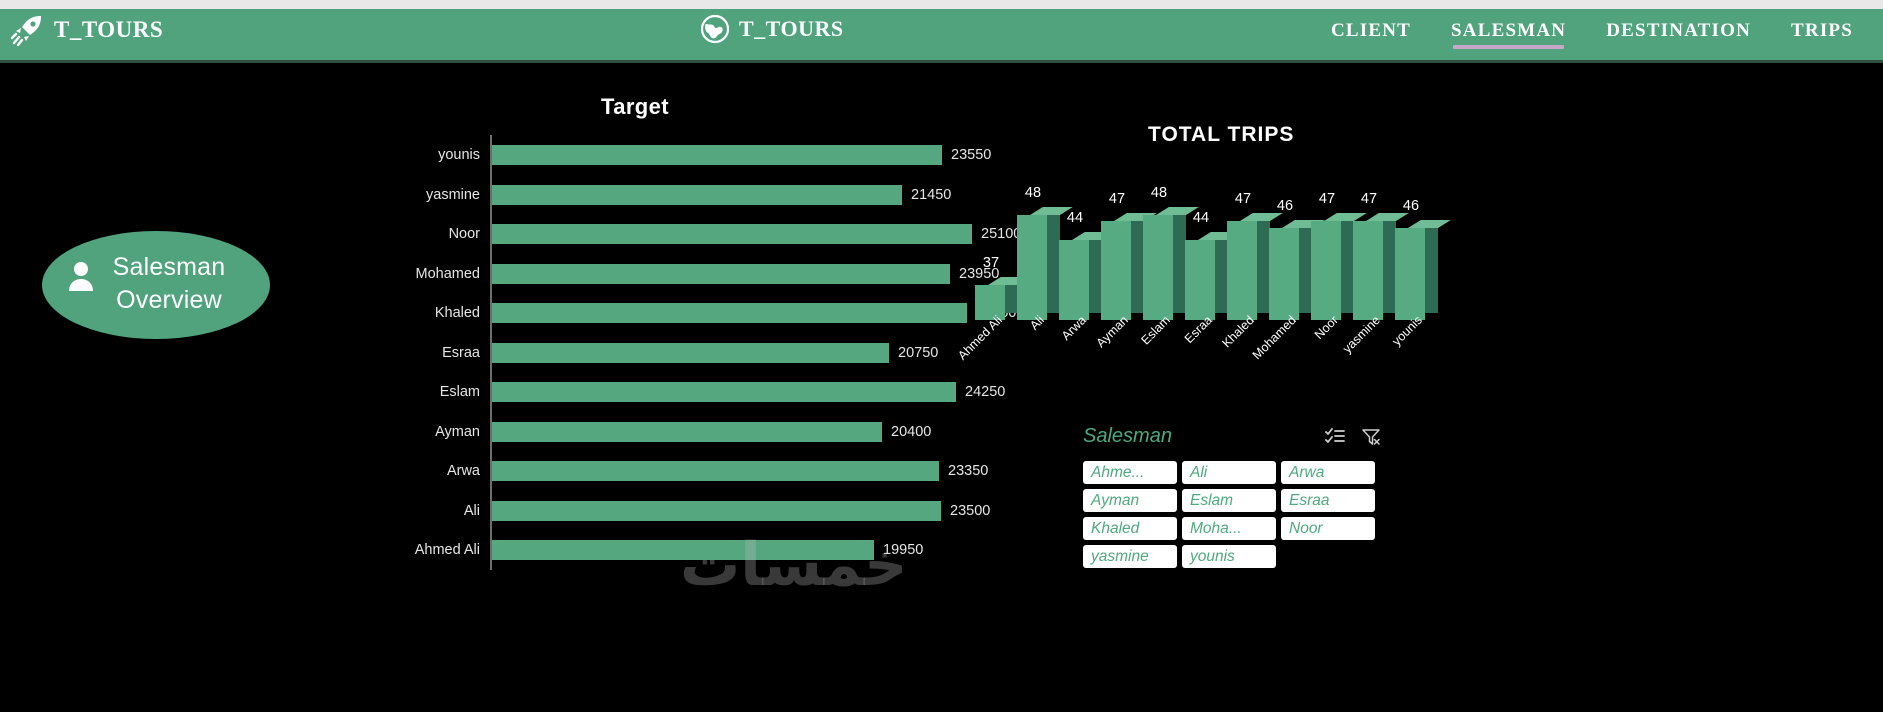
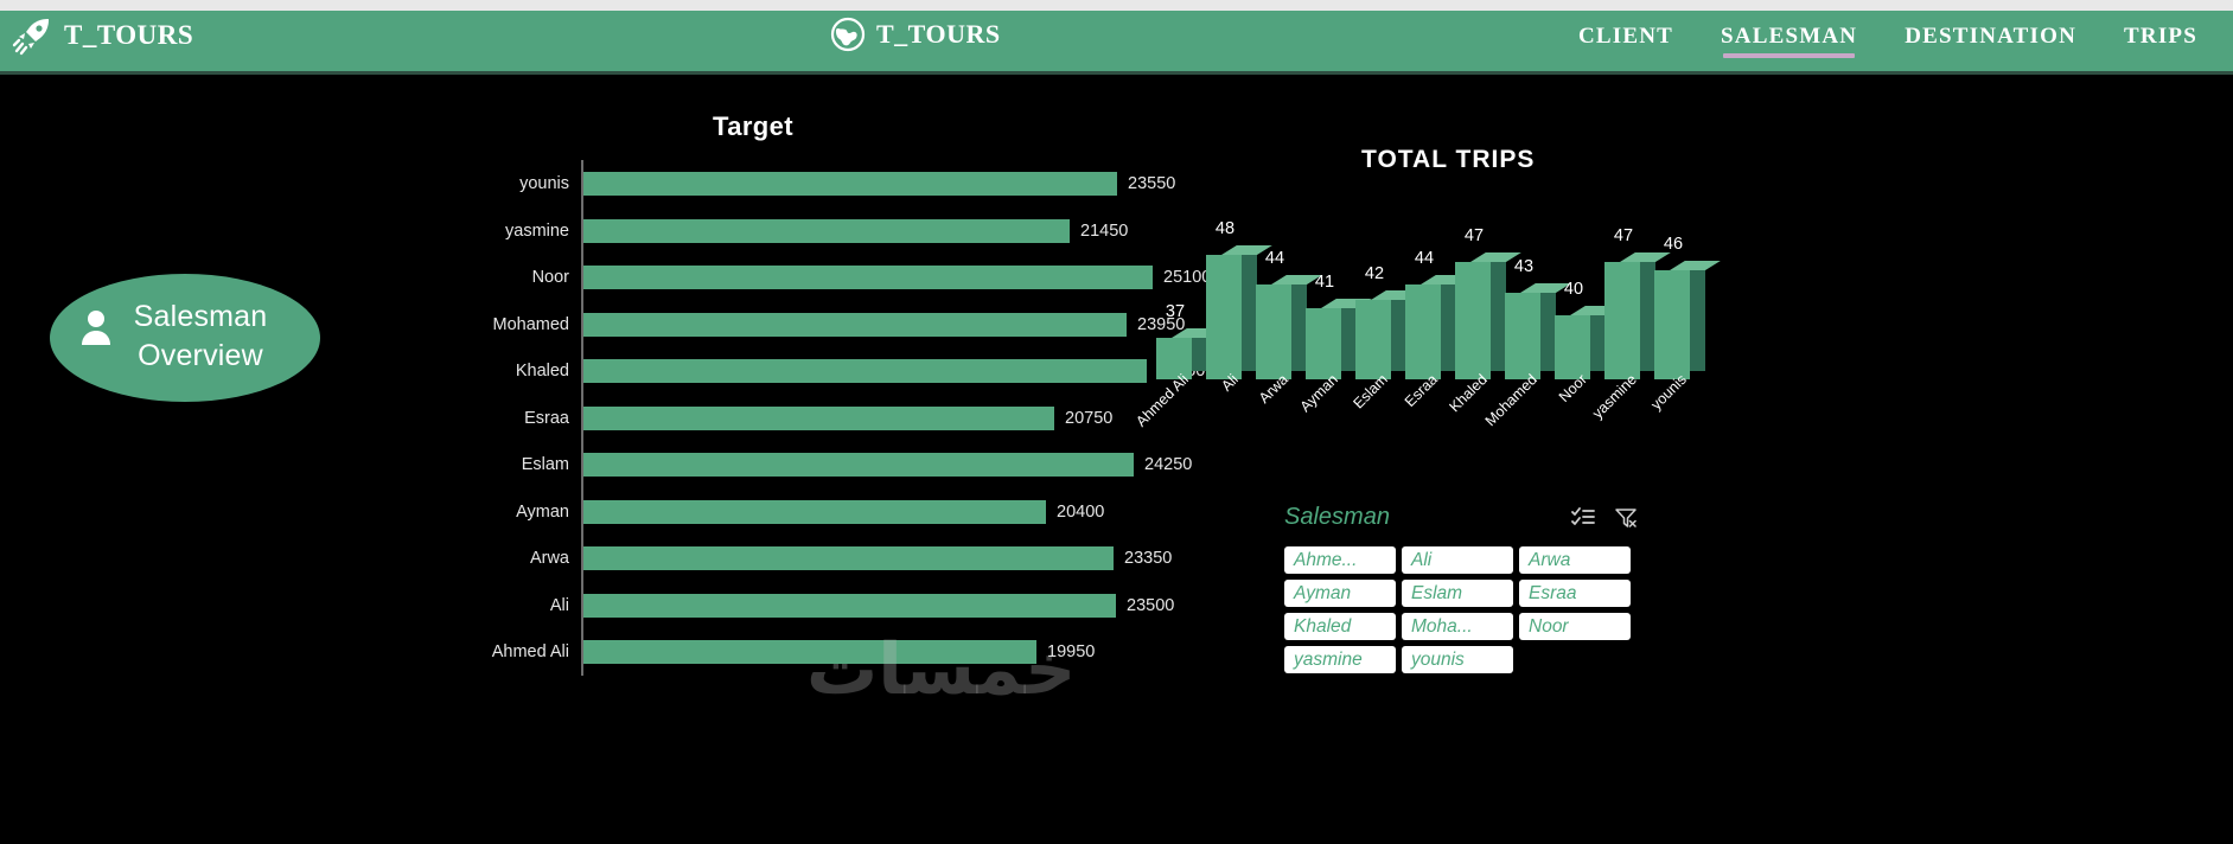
TOTAL TRIPS/Ayman: 47 -> 41
TOTAL TRIPS/Eslam: 48 -> 42
TOTAL TRIPS/Mohamed: 46 -> 43
TOTAL TRIPS/Noor: 47 -> 40
